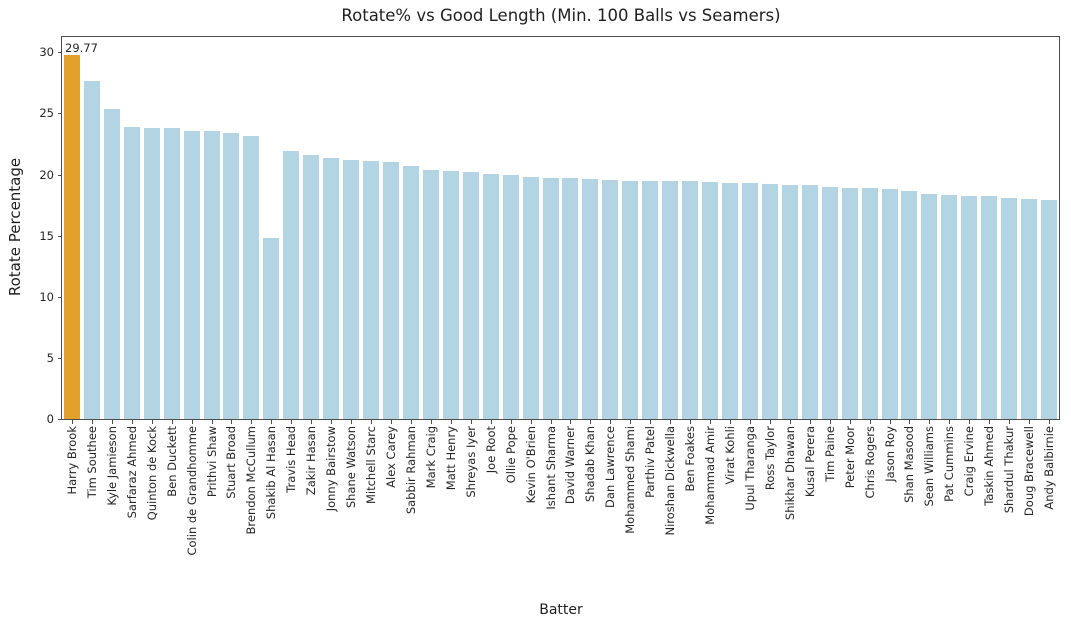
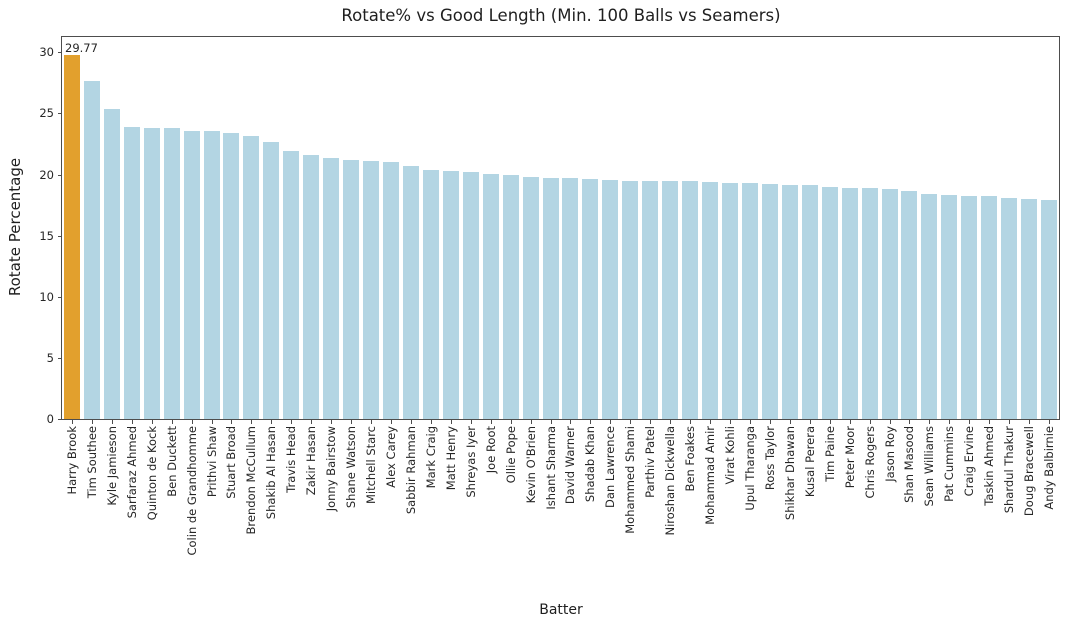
Shakib Al Hasan: 14.8 -> 22.7
